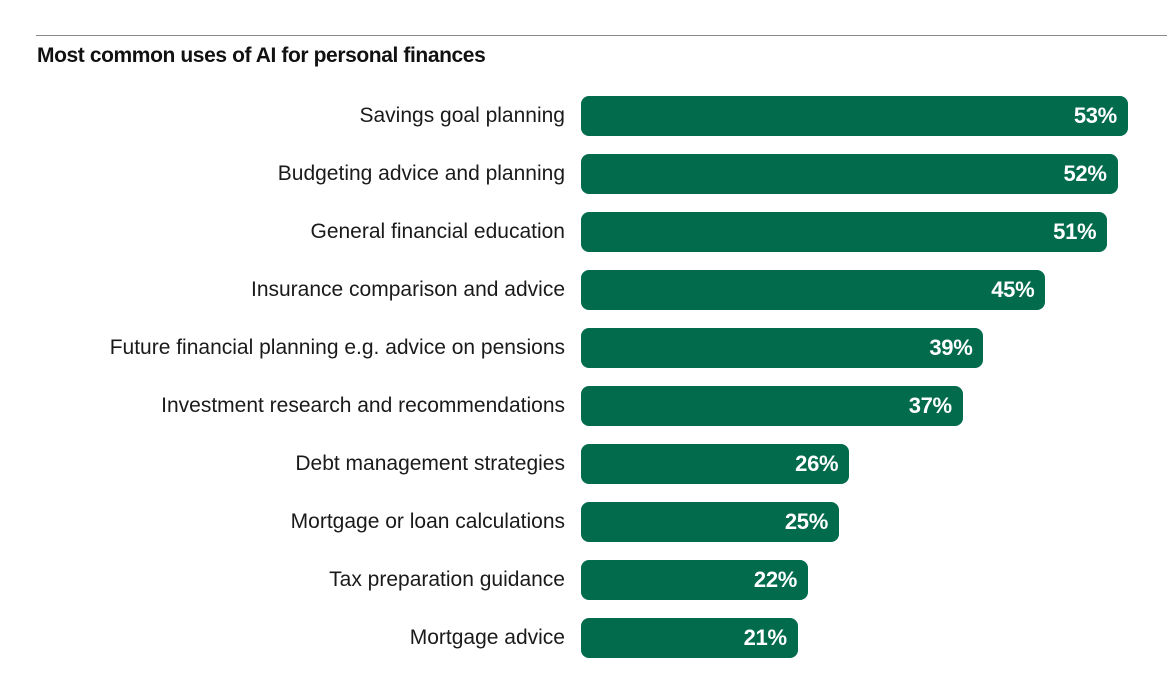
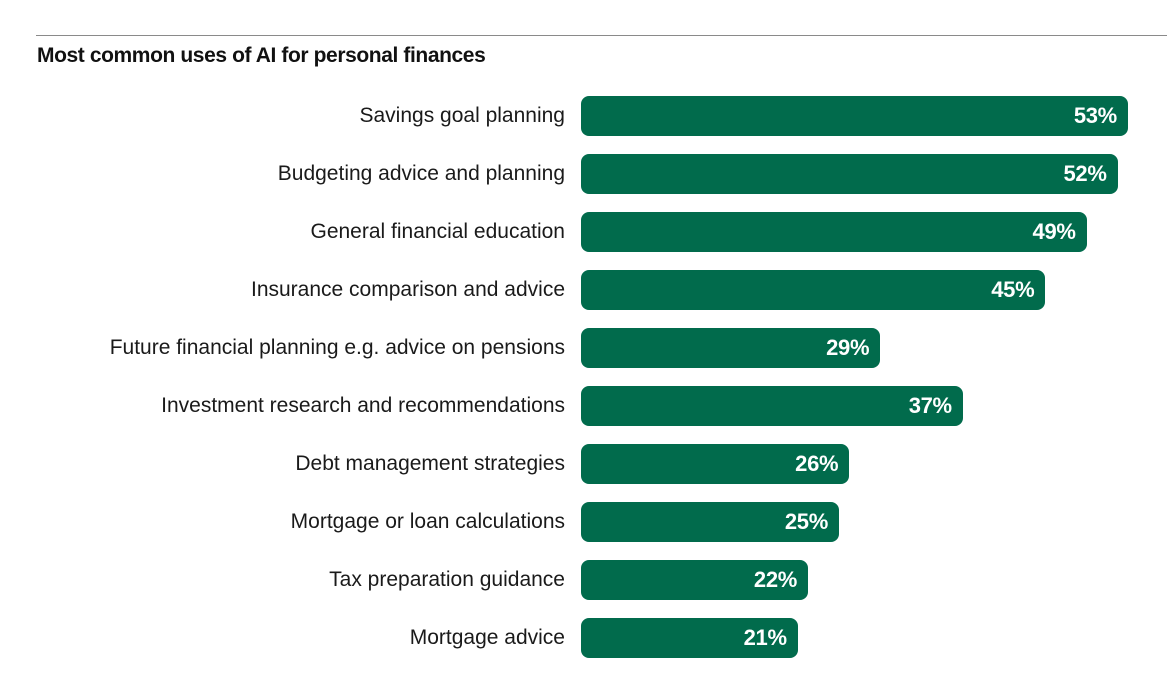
General financial education: 51% -> 49%
Future financial planning e.g. advice on pensions: 39% -> 29%
